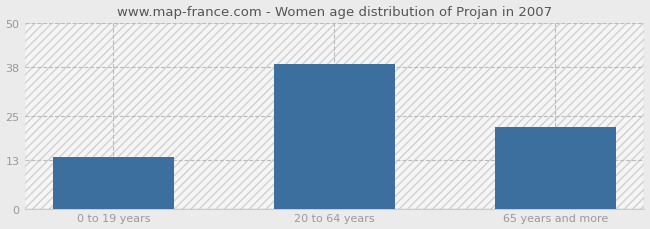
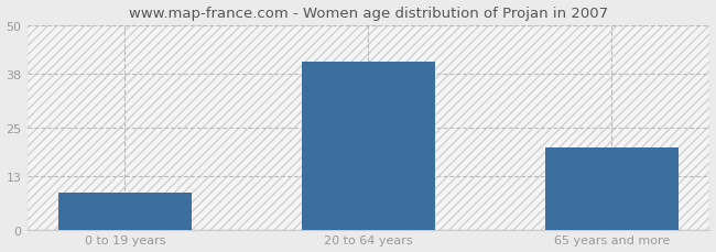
0 to 19 years: 14 -> 9
20 to 64 years: 39 -> 41
65 years and more: 22 -> 20
